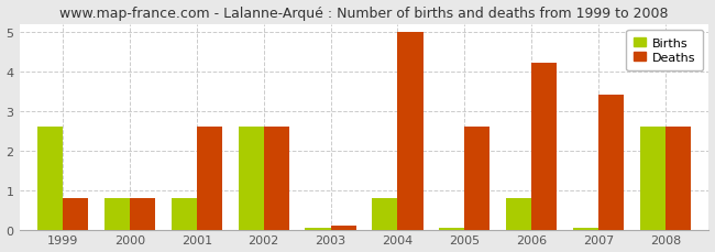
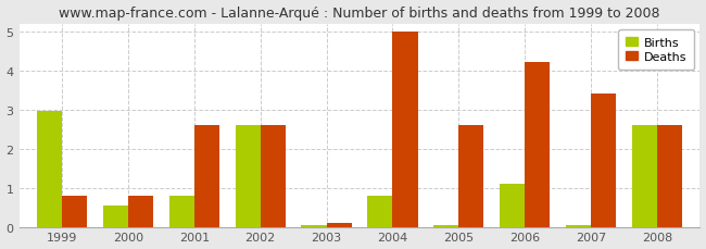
Births/1999: 2.60 -> 2.95
Births/2000: 0.80 -> 0.55
Births/2006: 0.80 -> 1.10
